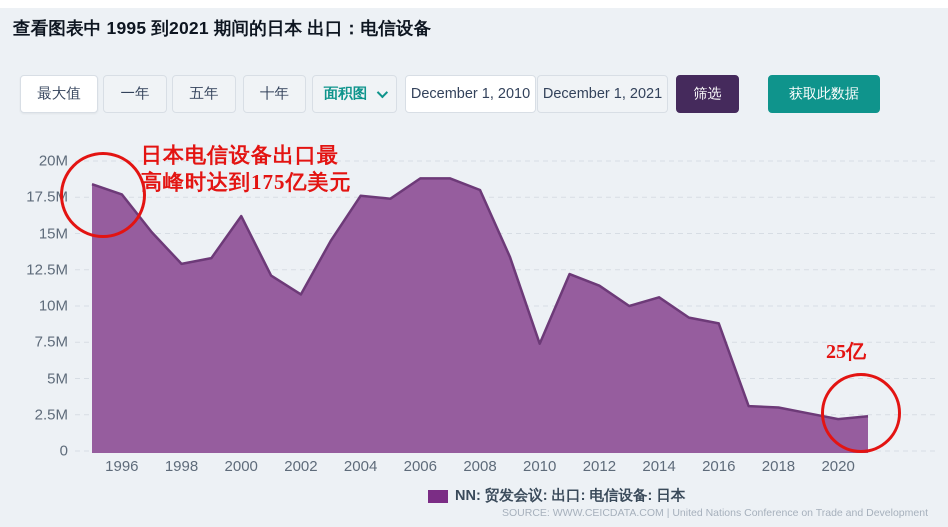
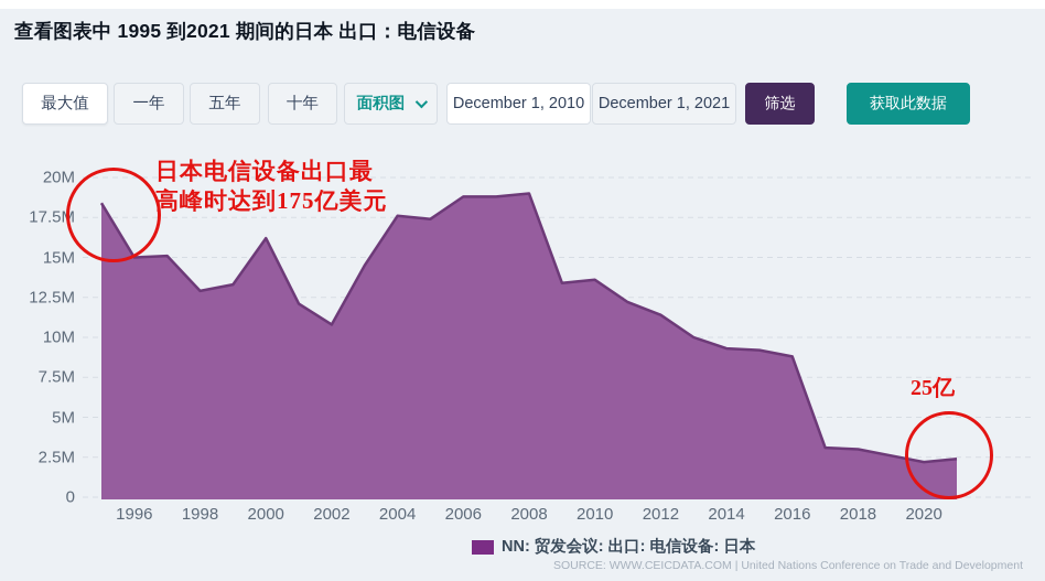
1996: 17.7M -> 15.0M
2008: 18.0M -> 19.0M
2010: 7.4M -> 13.6M
2014: 10.6M -> 9.3M
